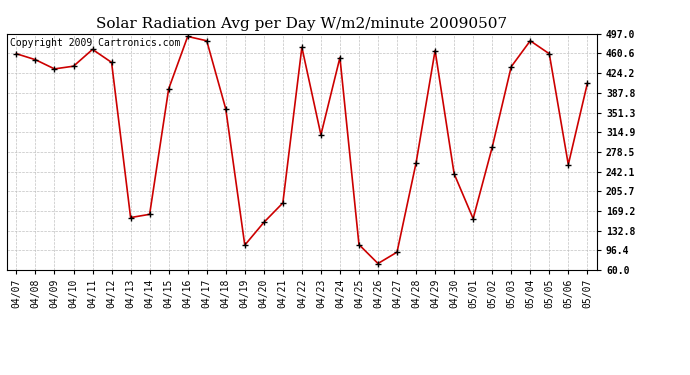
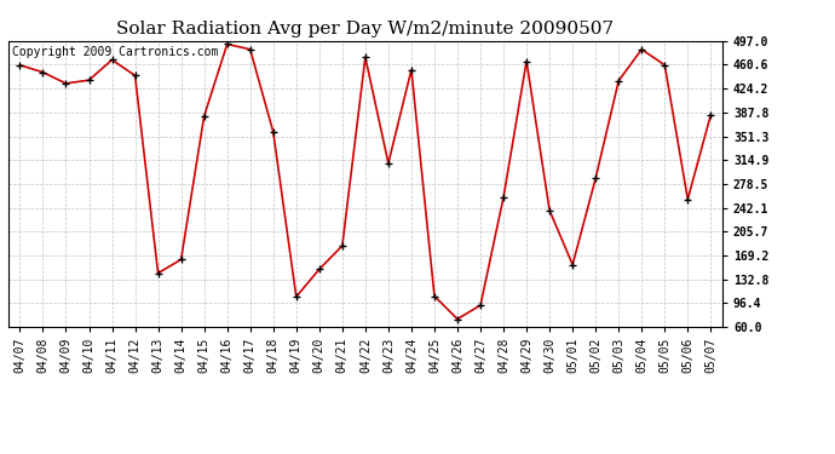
04/13: 157 -> 142
04/15: 395 -> 382
05/07: 405 -> 384
